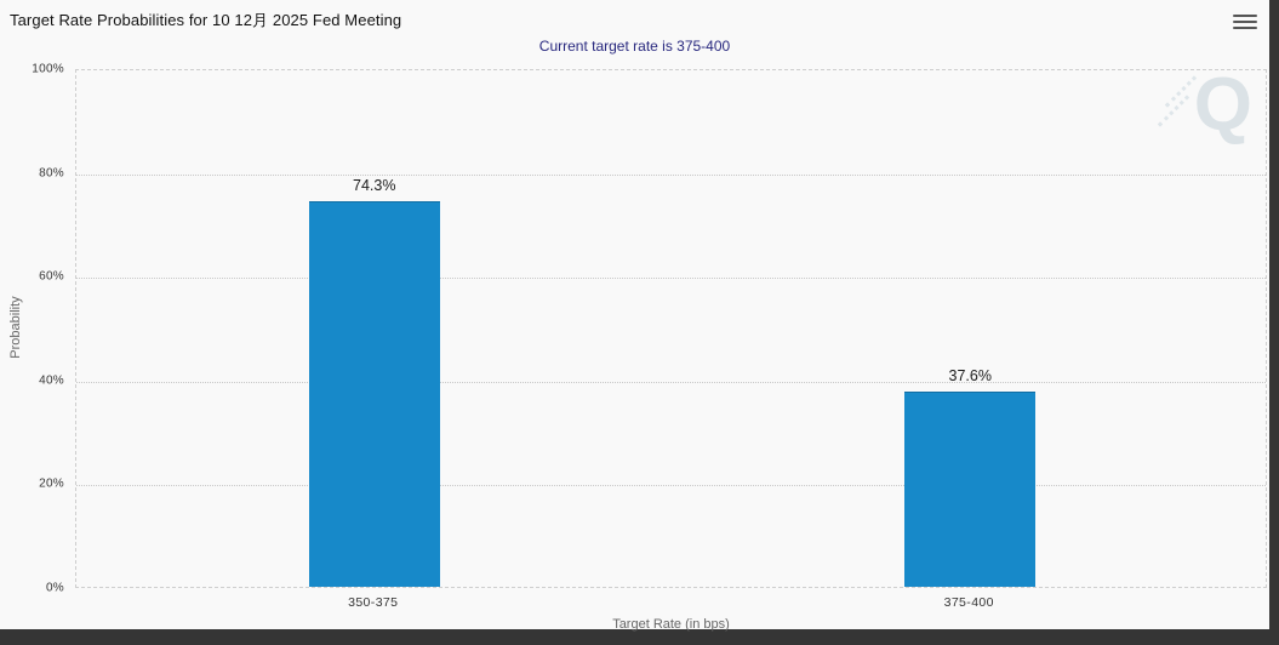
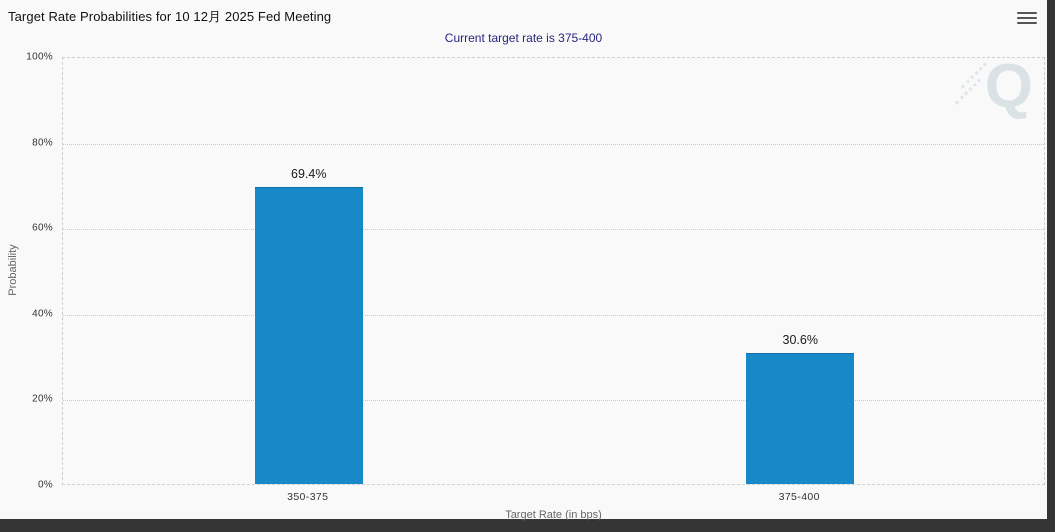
350-375: 74.3% -> 69.4%
375-400: 37.6% -> 30.6%
